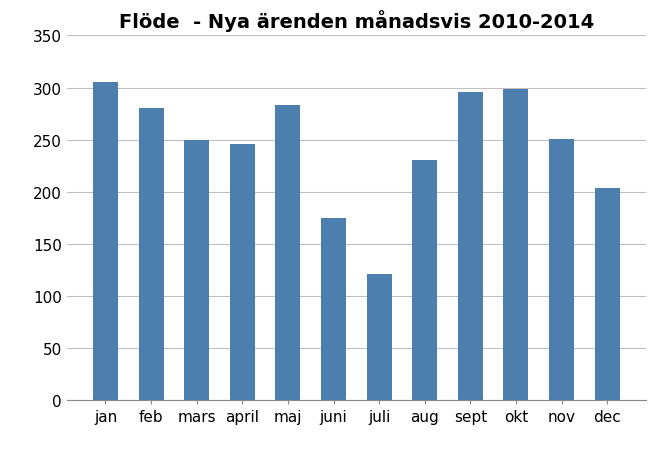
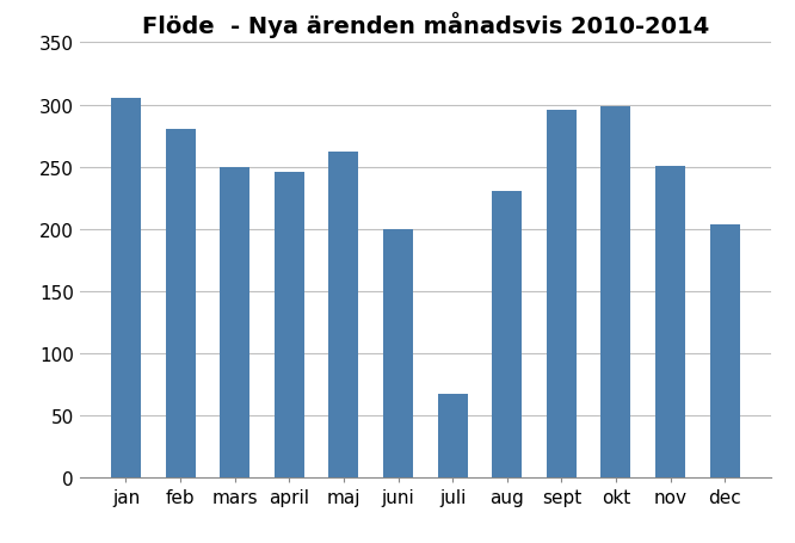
maj: 283 -> 262
juni: 175 -> 200
juli: 121 -> 67
